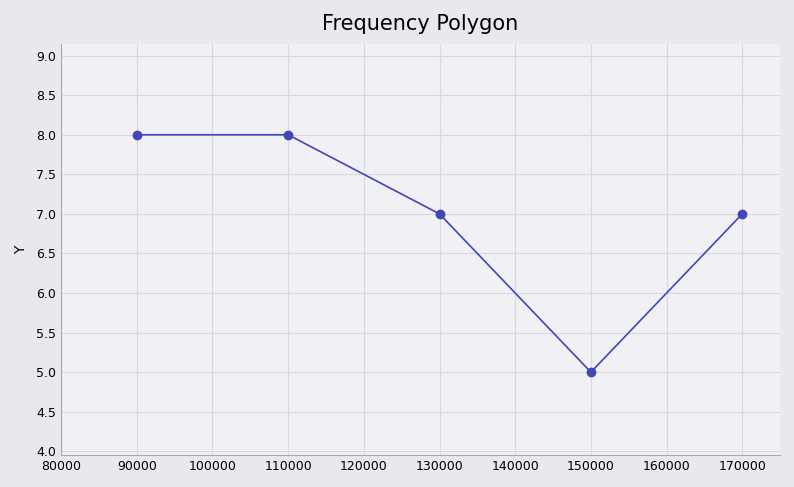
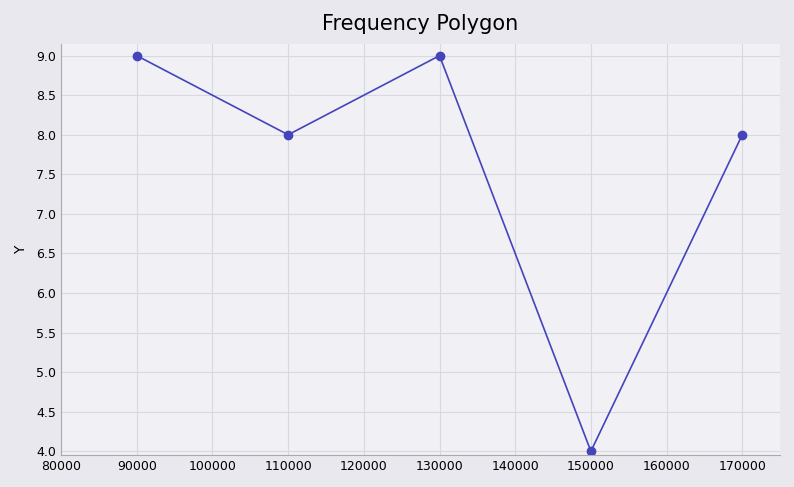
90000: 8 -> 9
130000: 7 -> 9
150000: 5 -> 4
170000: 7 -> 8
